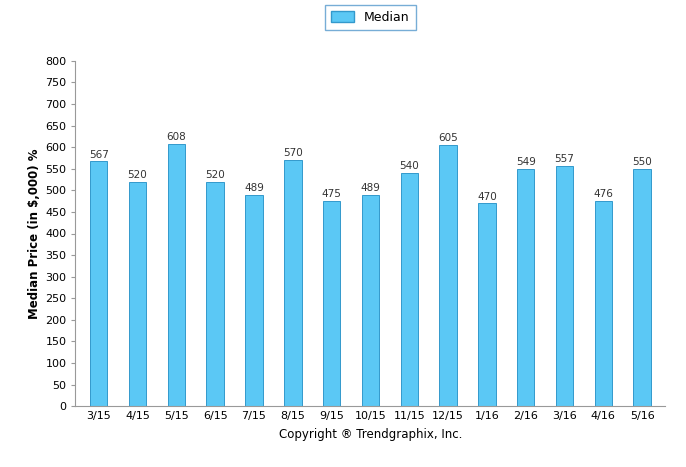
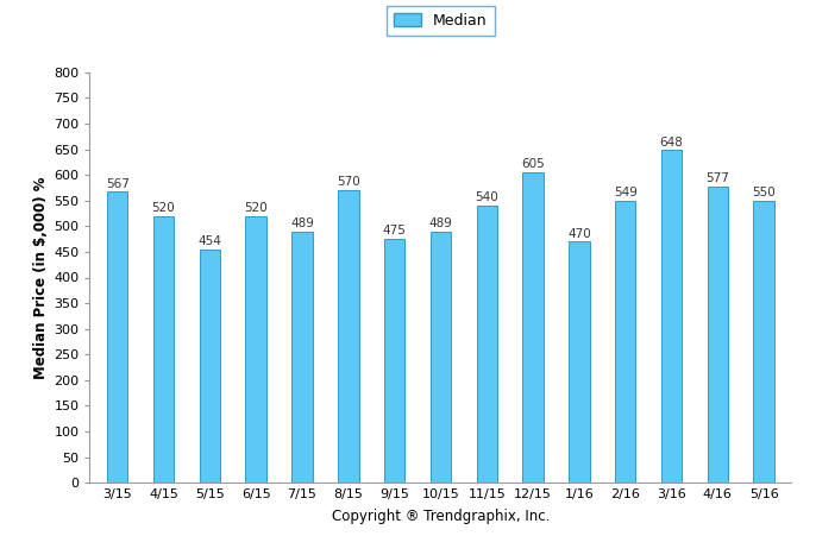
5/15: 608 -> 454
3/16: 557 -> 648
4/16: 476 -> 577
